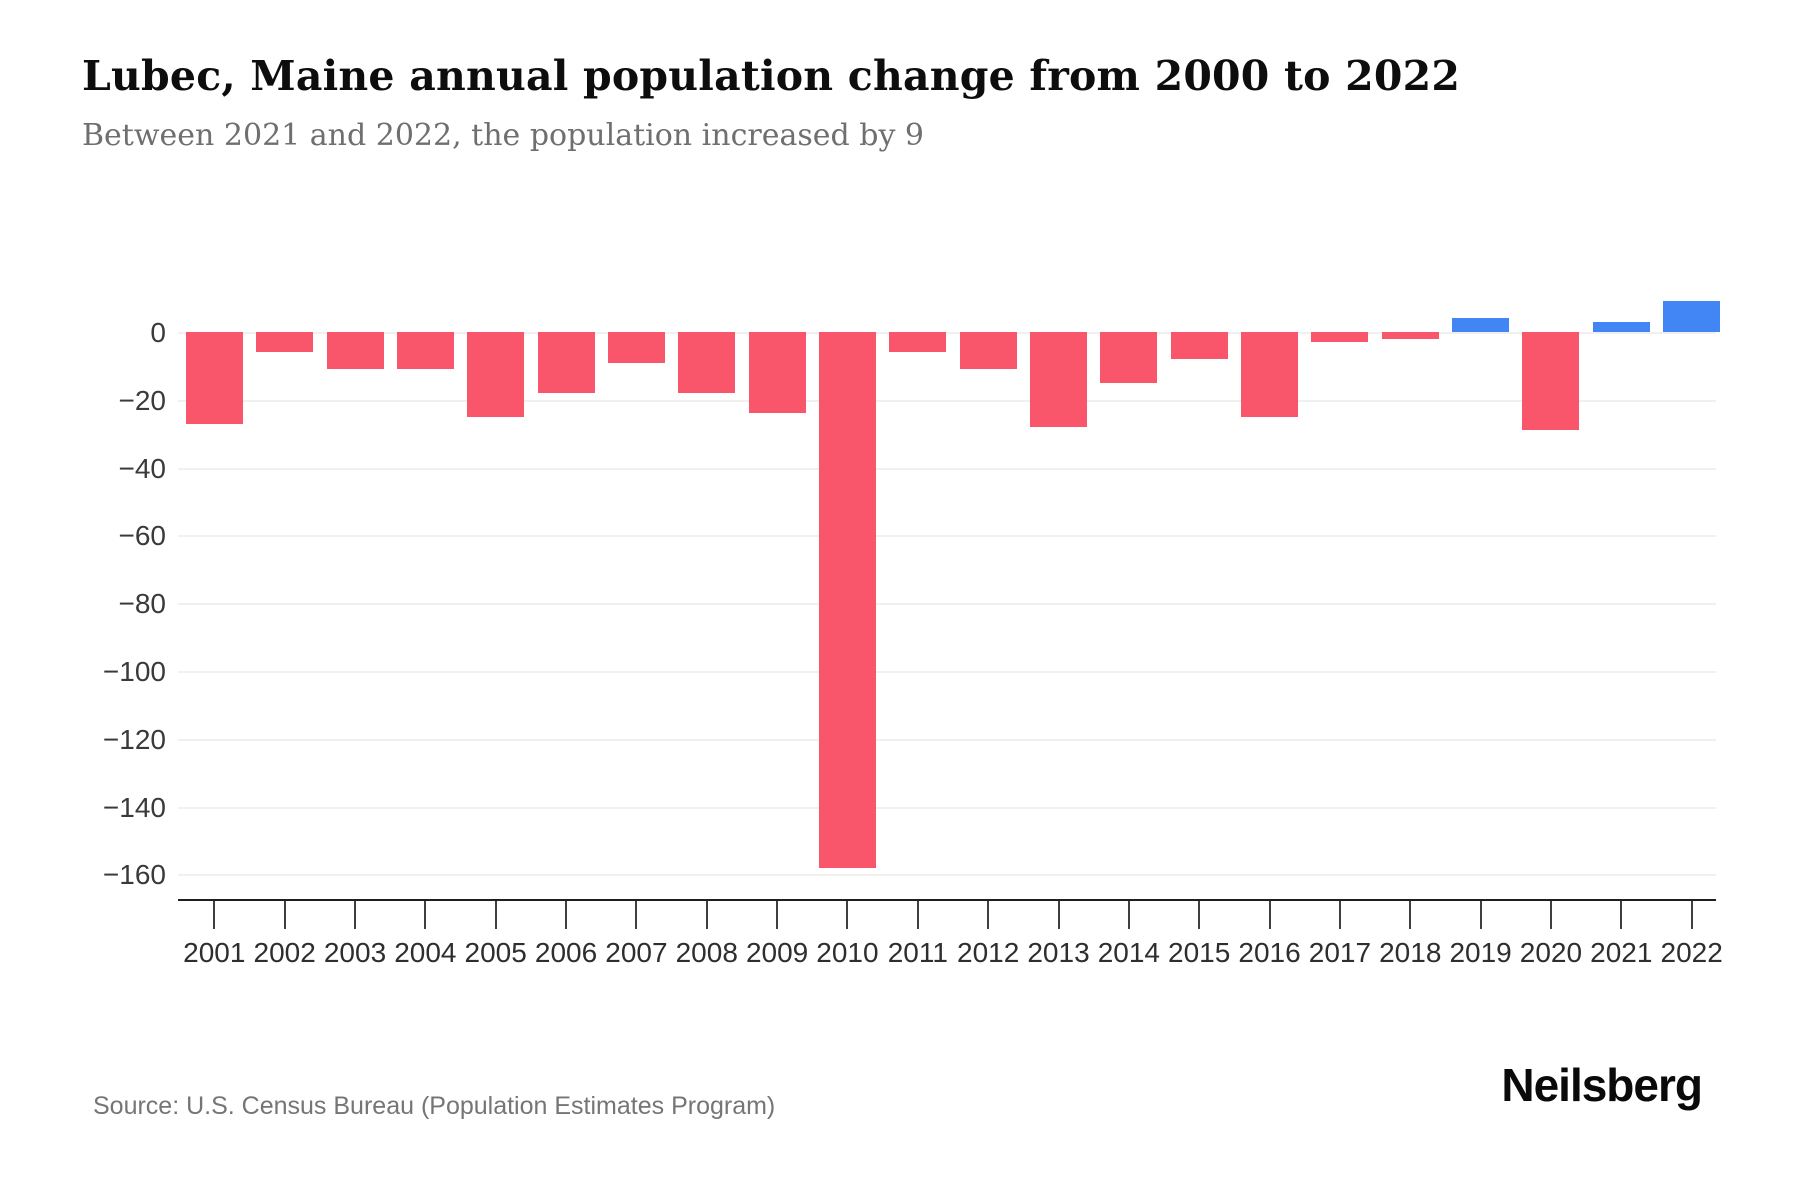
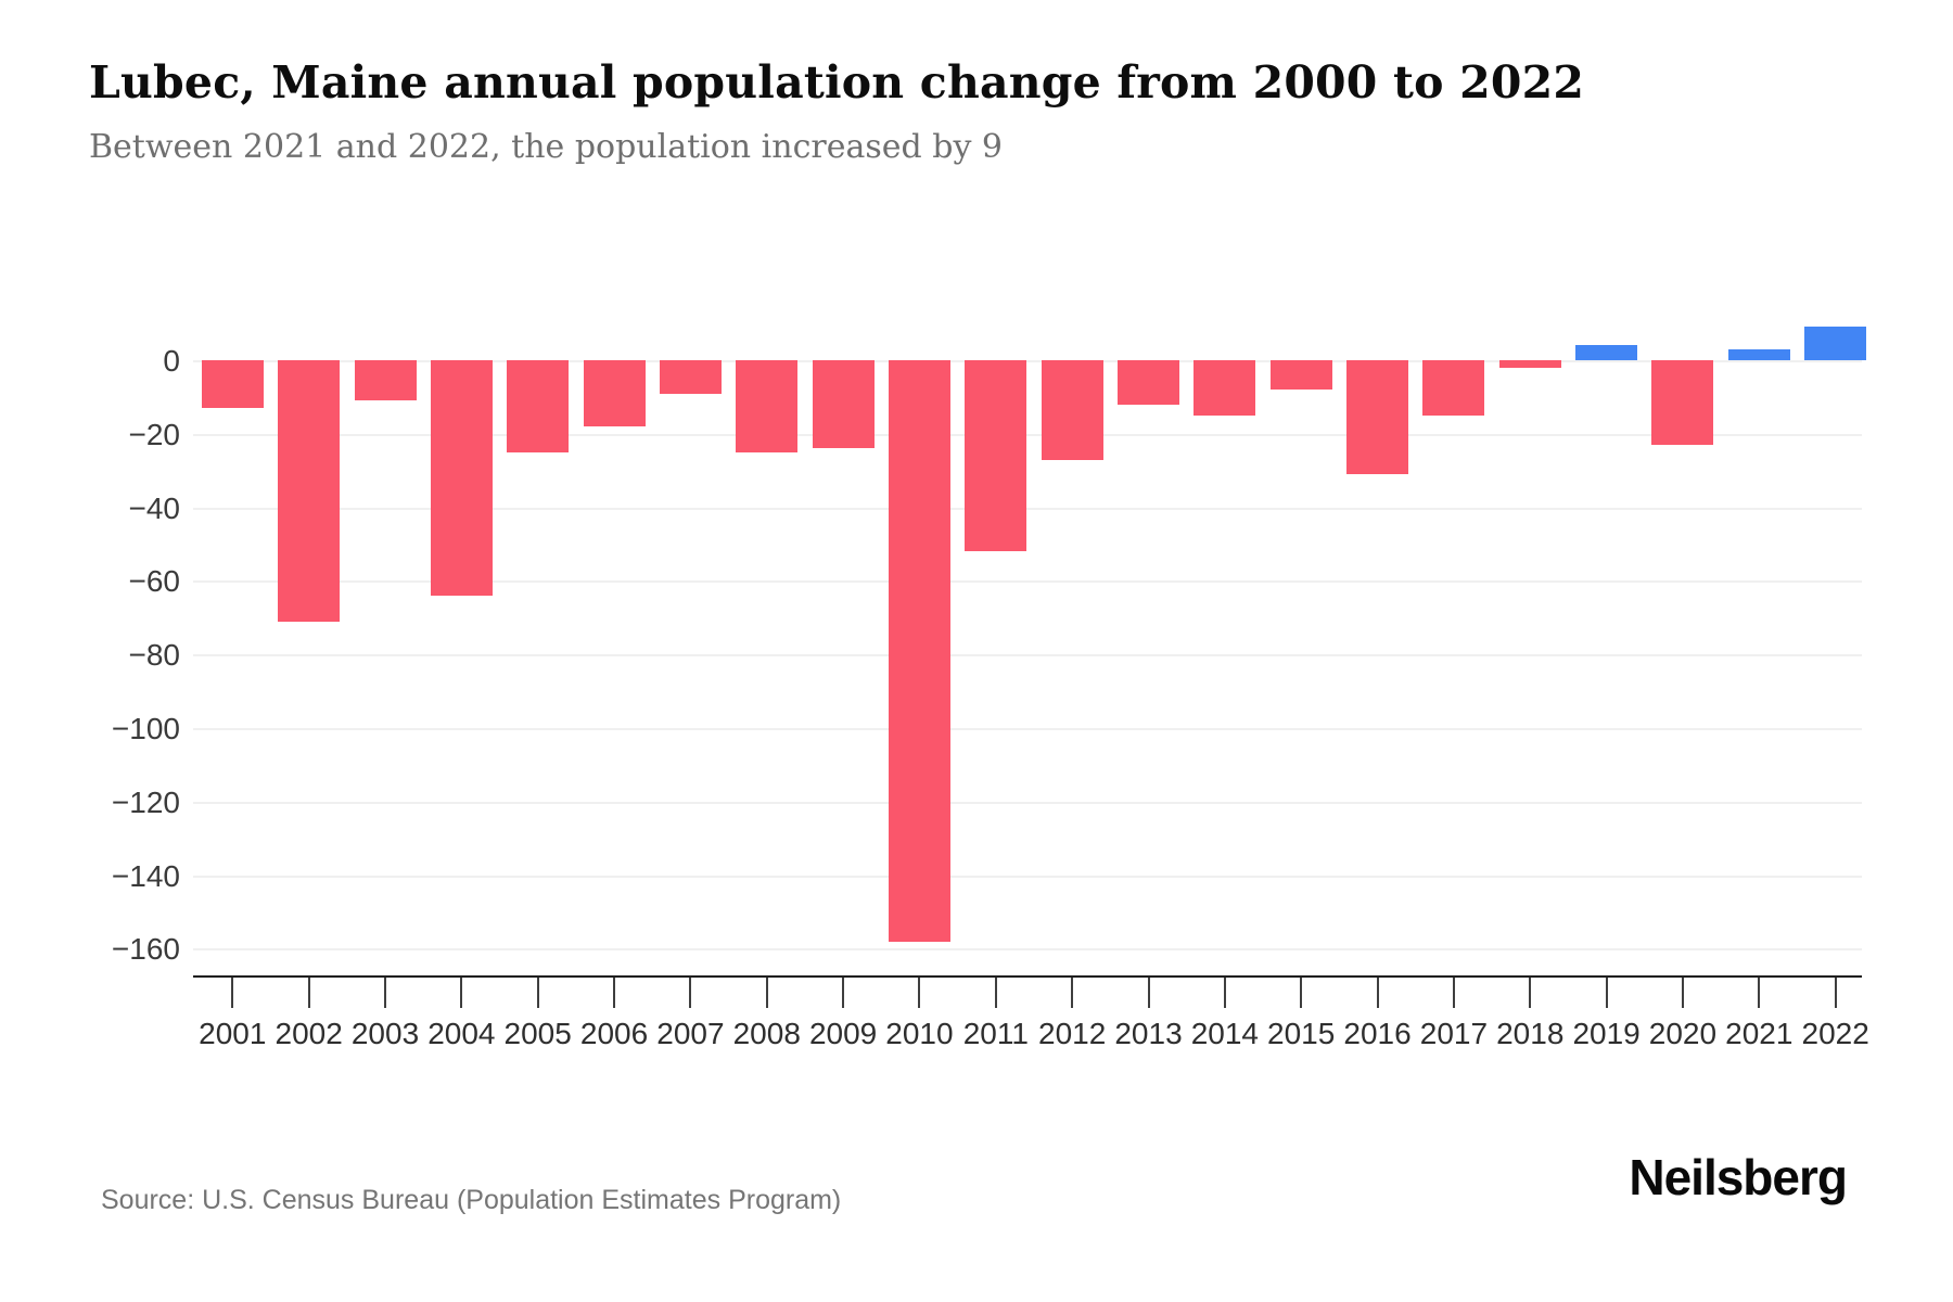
2001: -27 -> -13
2002: -6 -> -71
2004: -11 -> -64
2008: -18 -> -25
2011: -6 -> -52
2012: -11 -> -27
2013: -28 -> -12
2016: -25 -> -31
2017: -3 -> -15
2020: -29 -> -23
